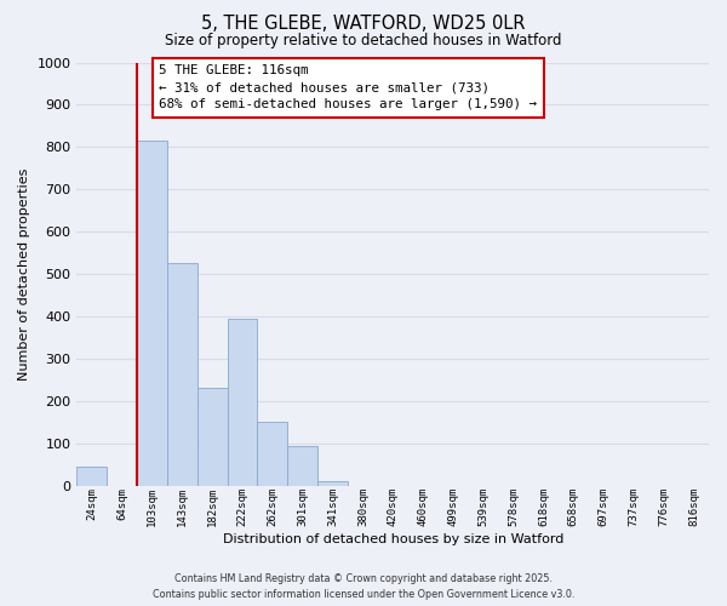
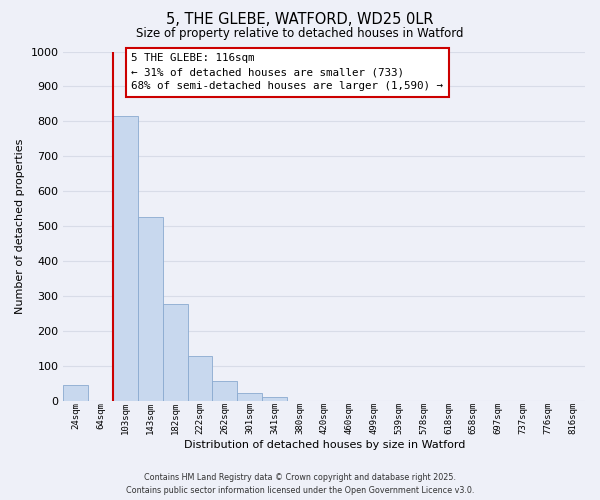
182sqm: 230 -> 278
222sqm: 395 -> 127
262sqm: 150 -> 57
301sqm: 95 -> 22
